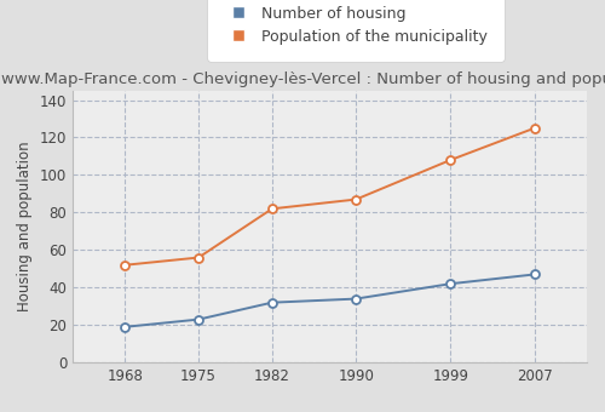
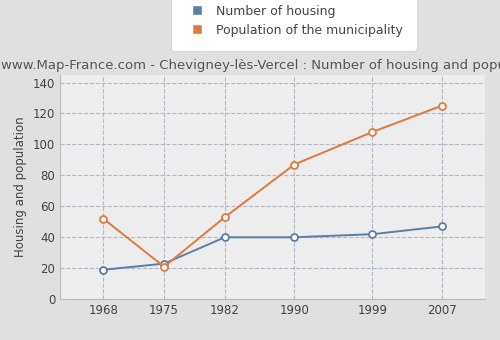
Population of the municipality/1975: 56 -> 21
Number of housing/1982: 32 -> 40
Population of the municipality/1982: 82 -> 53
Number of housing/1990: 34 -> 40
